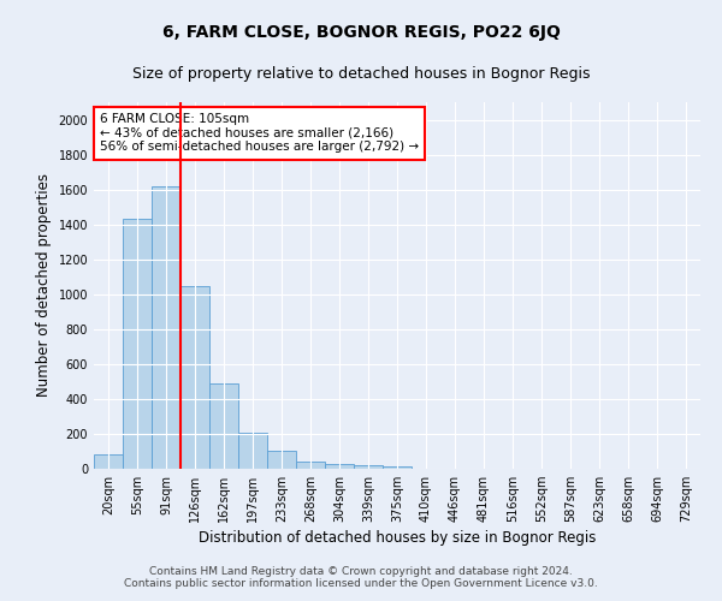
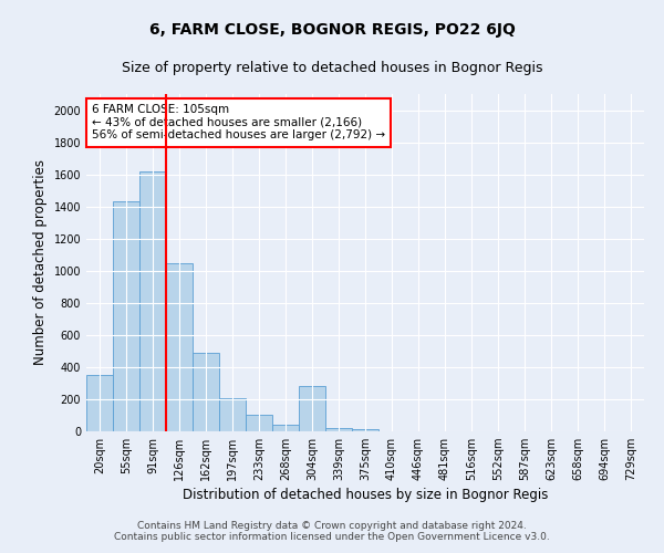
20sqm: 80 -> 350
304sqm: 30 -> 280
